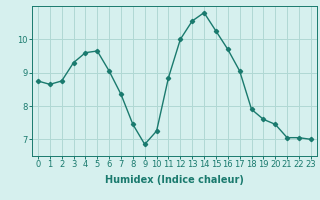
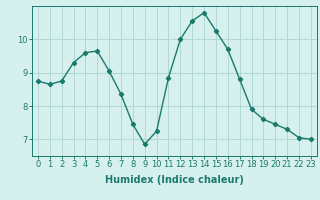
17: 9.05 -> 8.80
21: 7.05 -> 7.30
